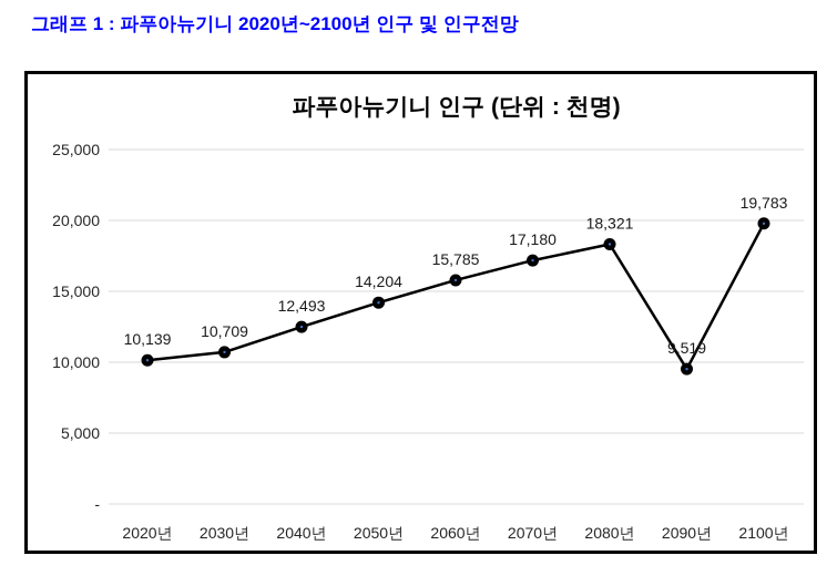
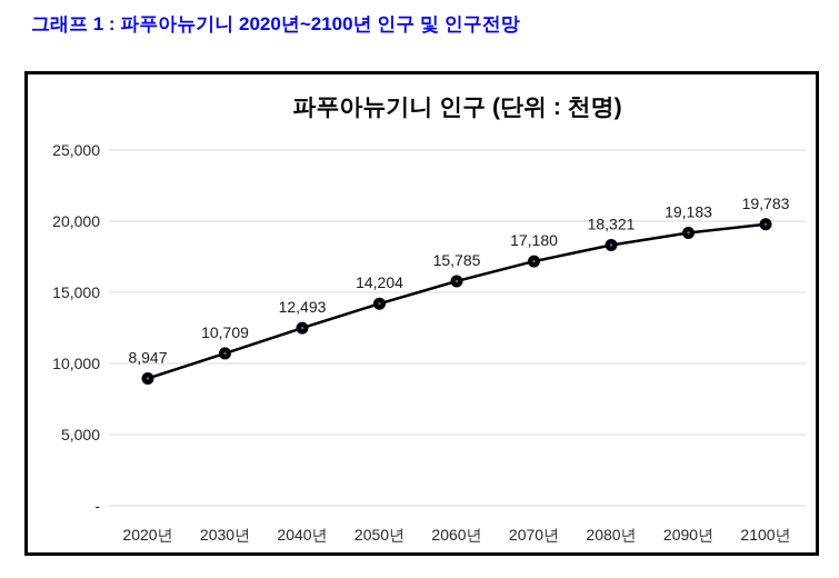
2020년: 10,139 -> 8,947
2090년: 9,519 -> 19,183
